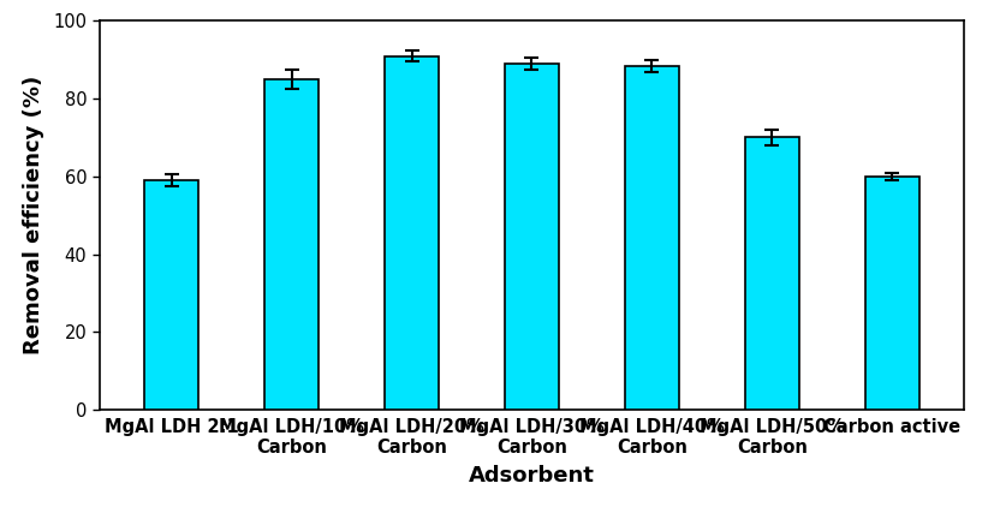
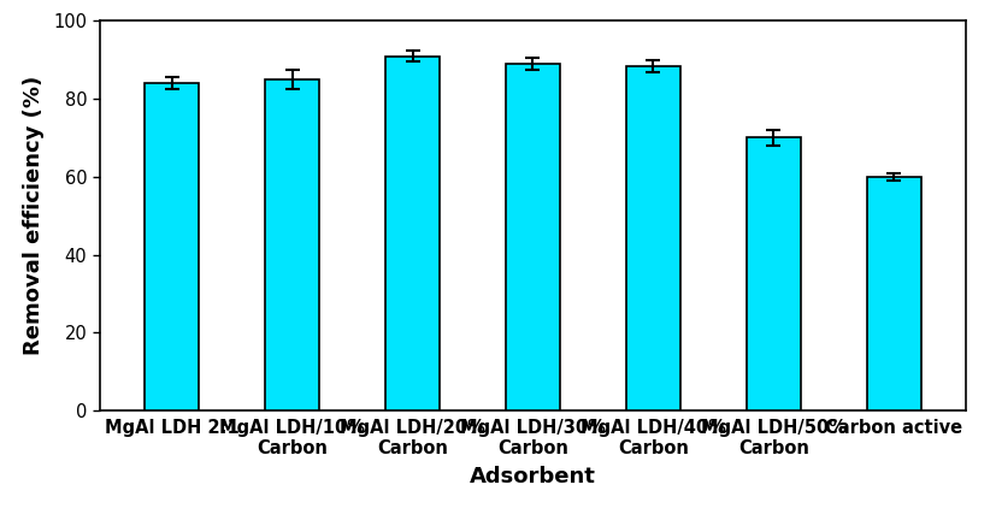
MgAl LDH 2:1: 59.0 -> 84.0
